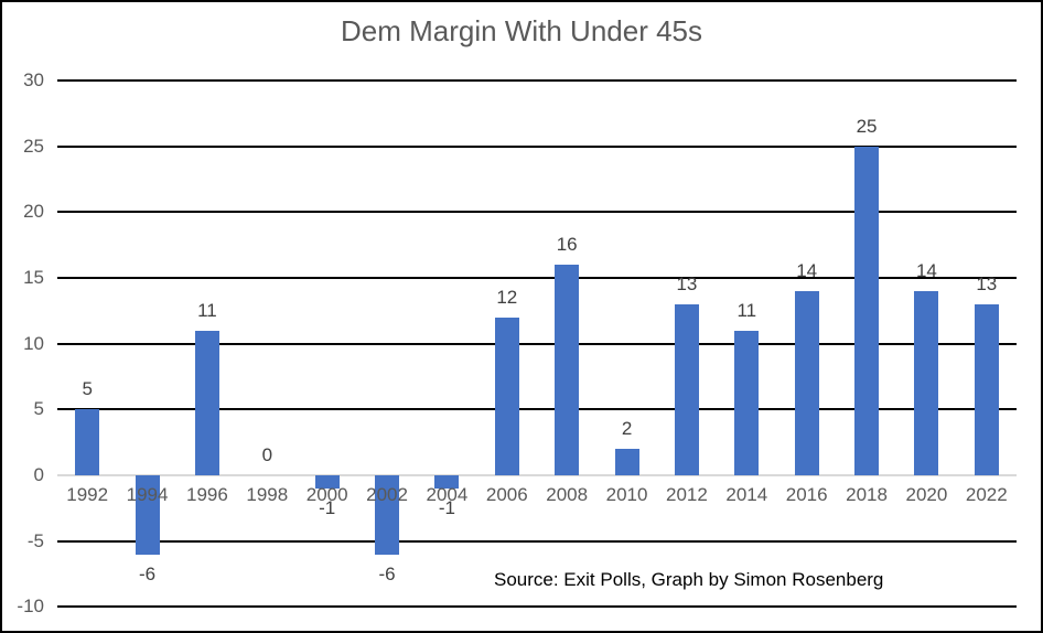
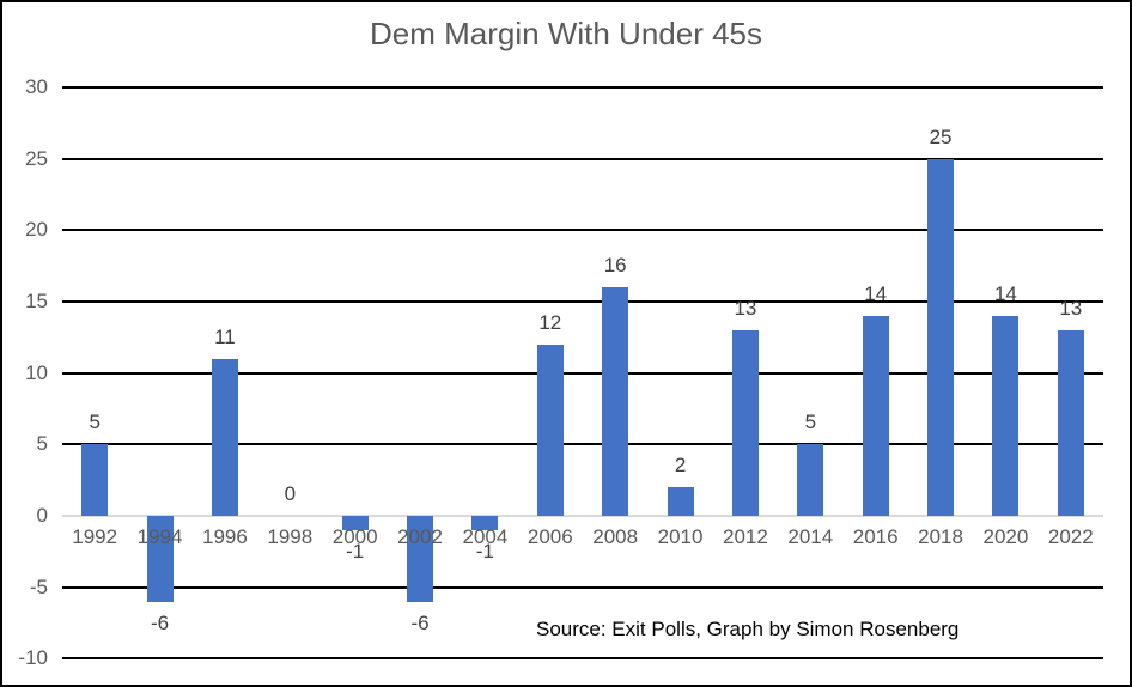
2014: 11 -> 5
